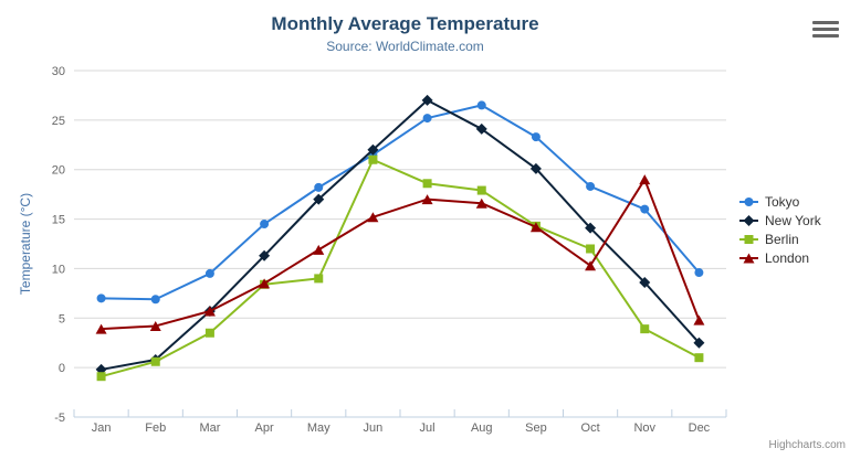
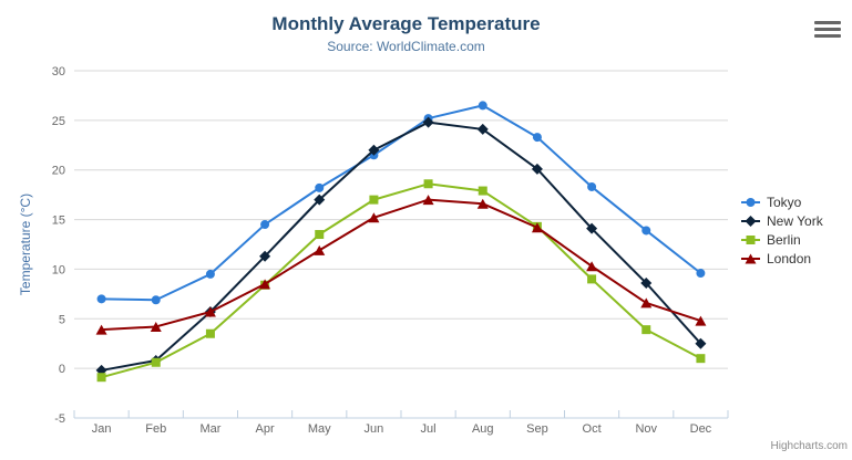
Berlin/May: 9 -> 14
Berlin/Jun: 21 -> 17
New York/Jul: 27 -> 25
Berlin/Oct: 12 -> 9
Tokyo/Nov: 16 -> 14
London/Nov: 19 -> 7
